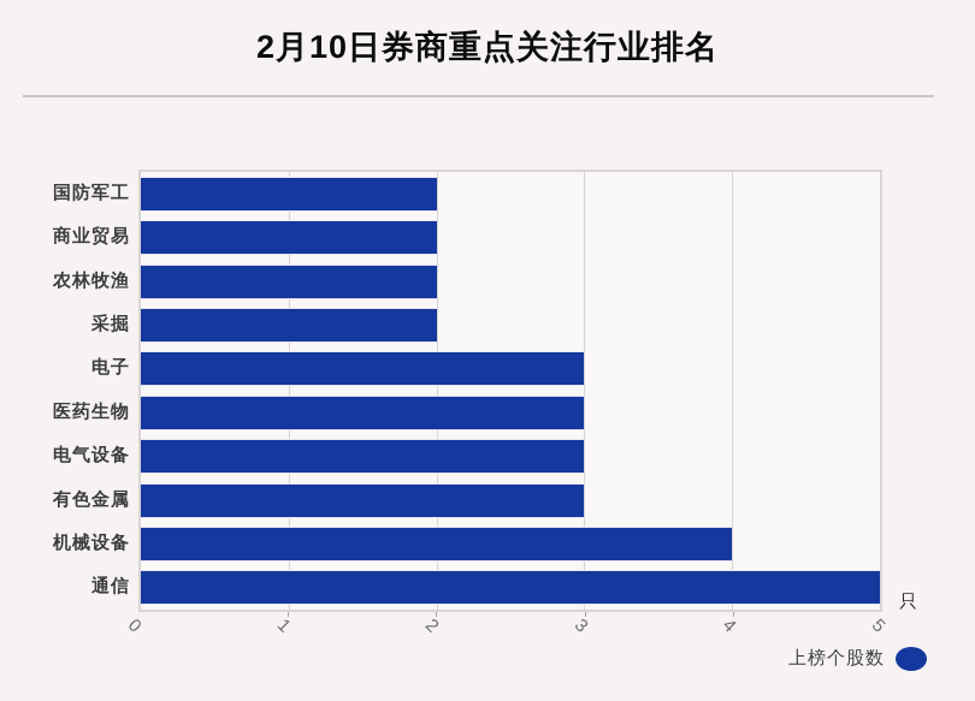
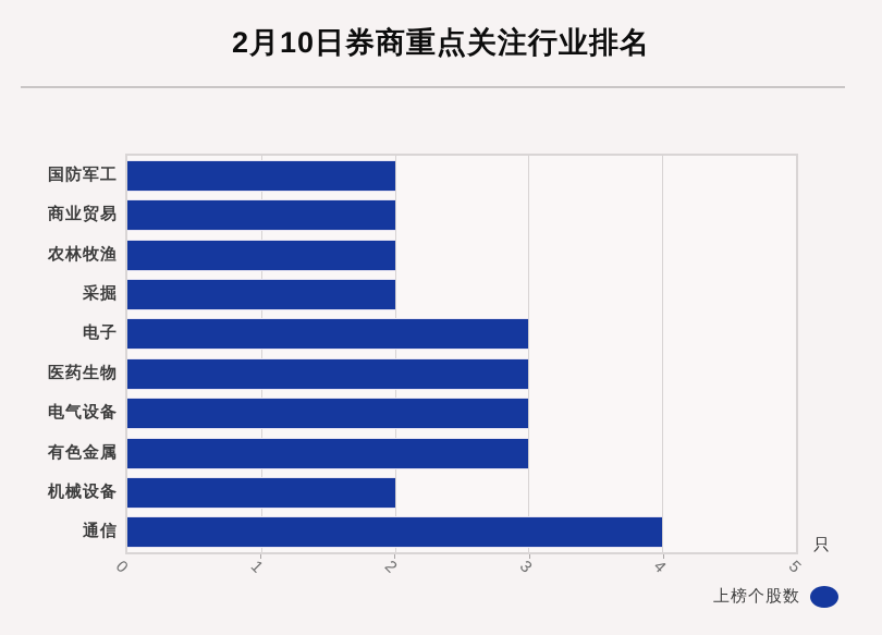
机械设备: 4 -> 2
通信: 5 -> 4
